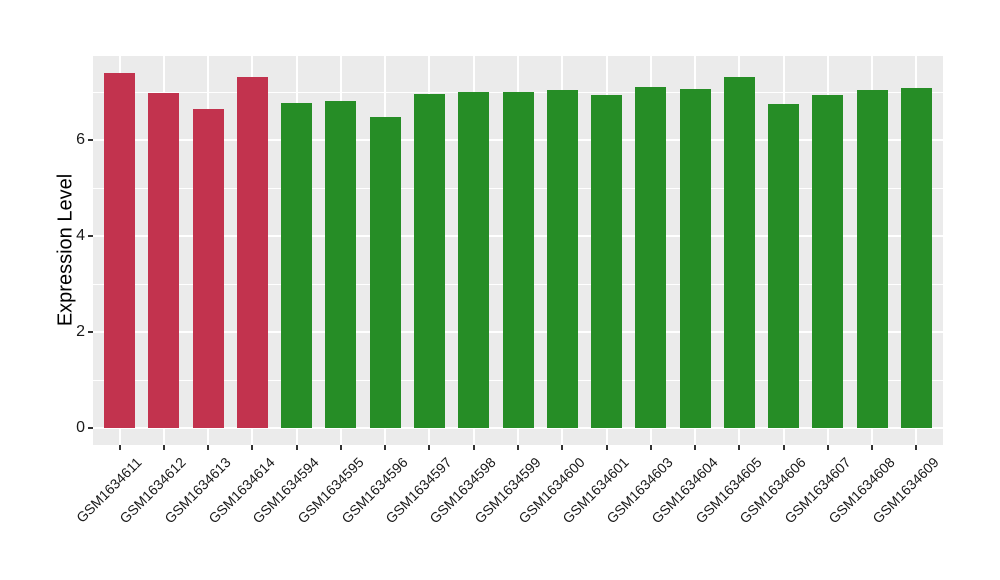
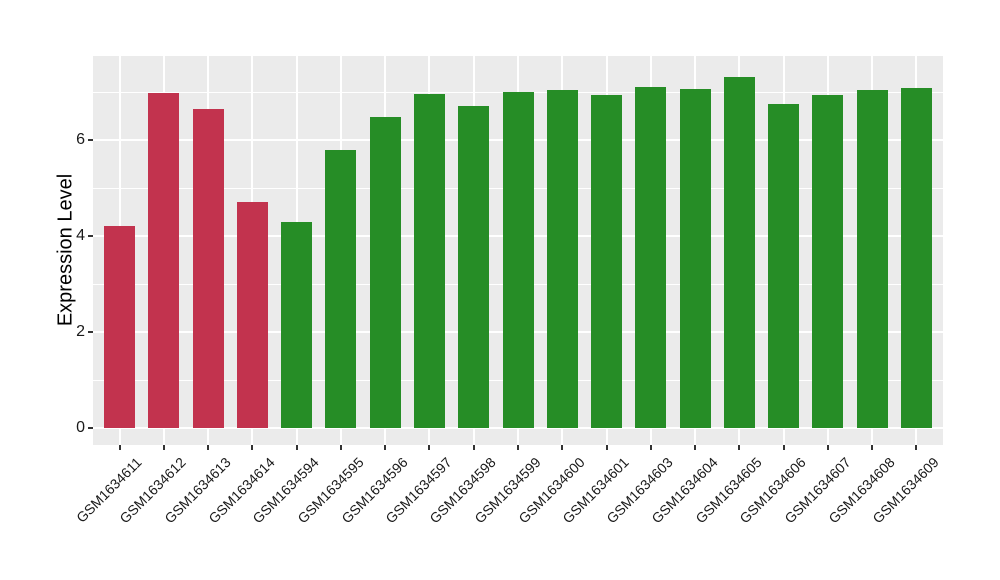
GSM1634611: 7.4 -> 4.2
GSM1634614: 7.3 -> 4.7
GSM1634594: 6.8 -> 4.3
GSM1634595: 6.8 -> 5.8
GSM1634598: 7.0 -> 6.7
